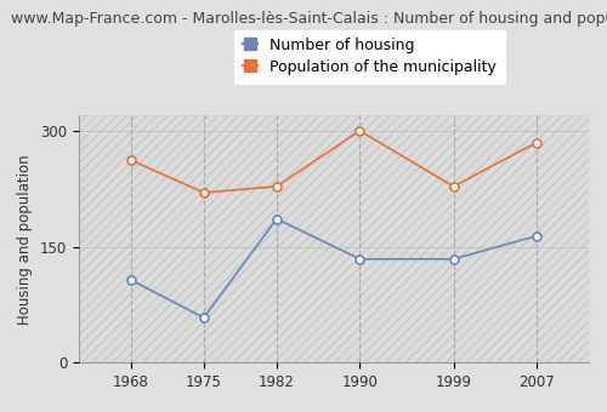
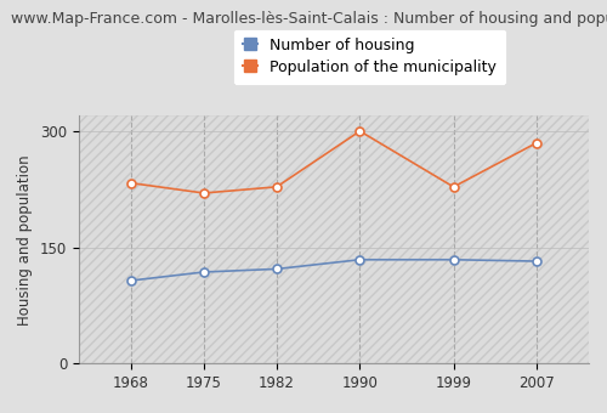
Population of the municipality/1968: 262 -> 233
Number of housing/1975: 58 -> 118
Number of housing/1982: 186 -> 122
Number of housing/2007: 164 -> 132
